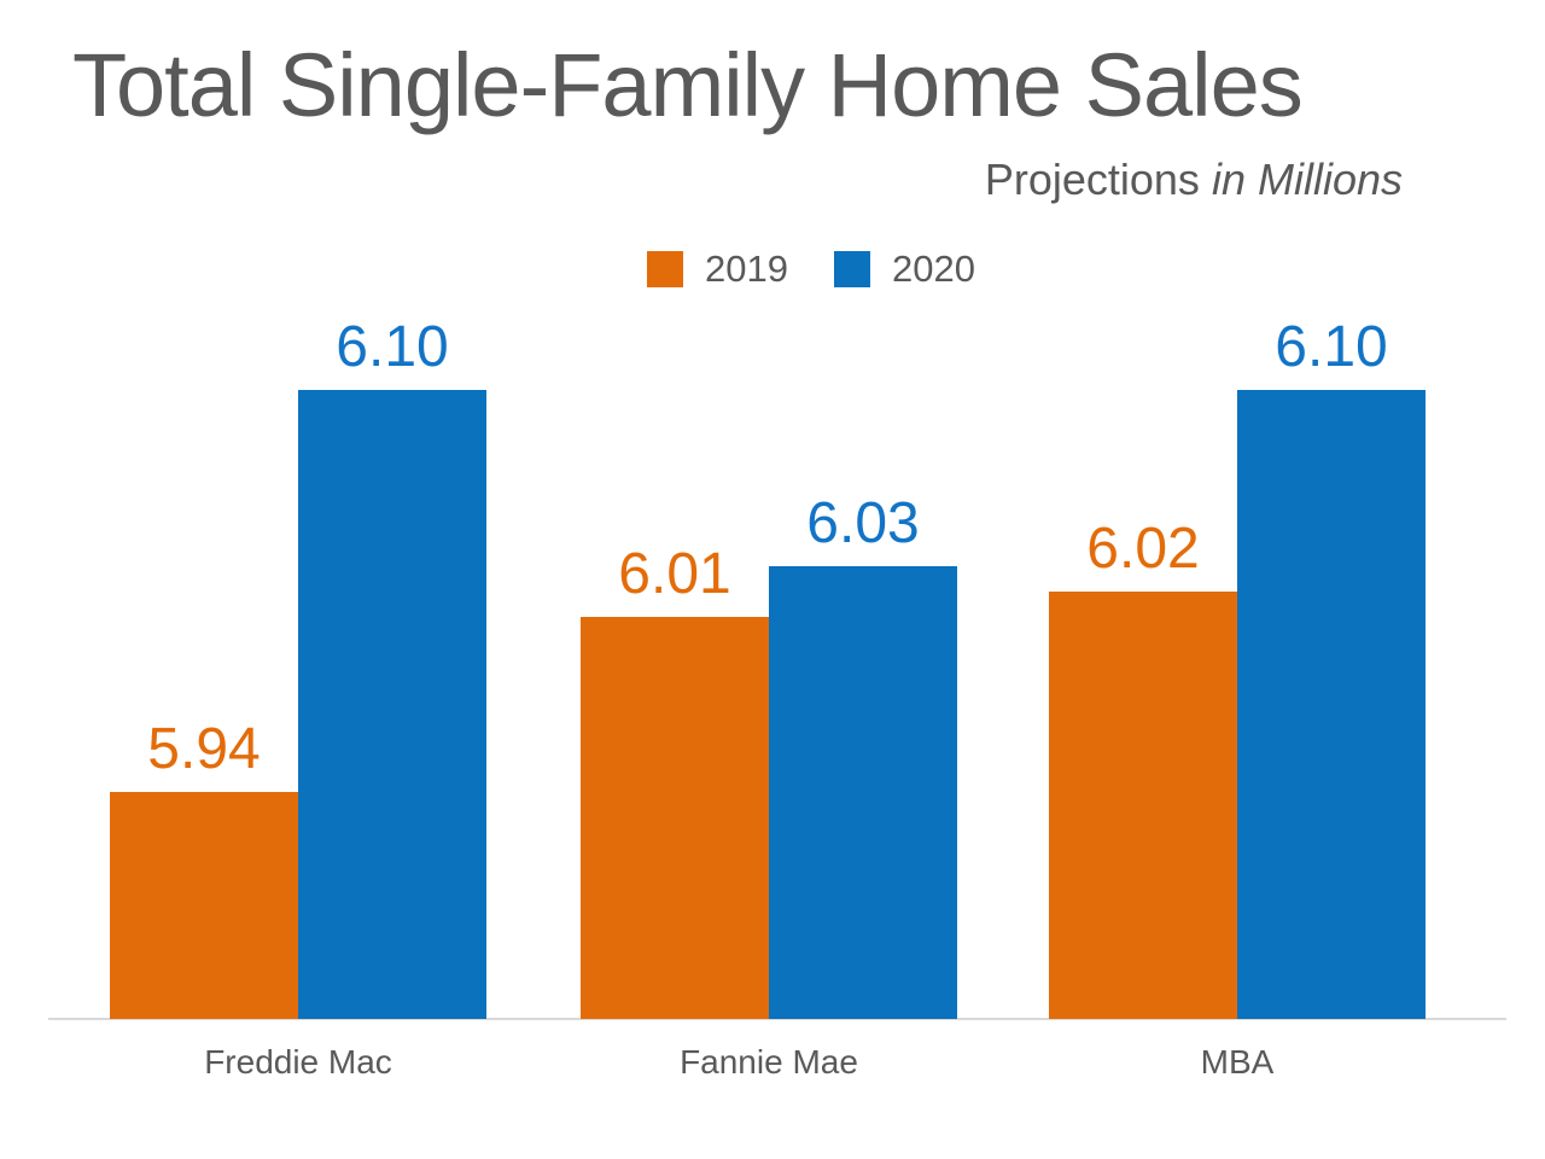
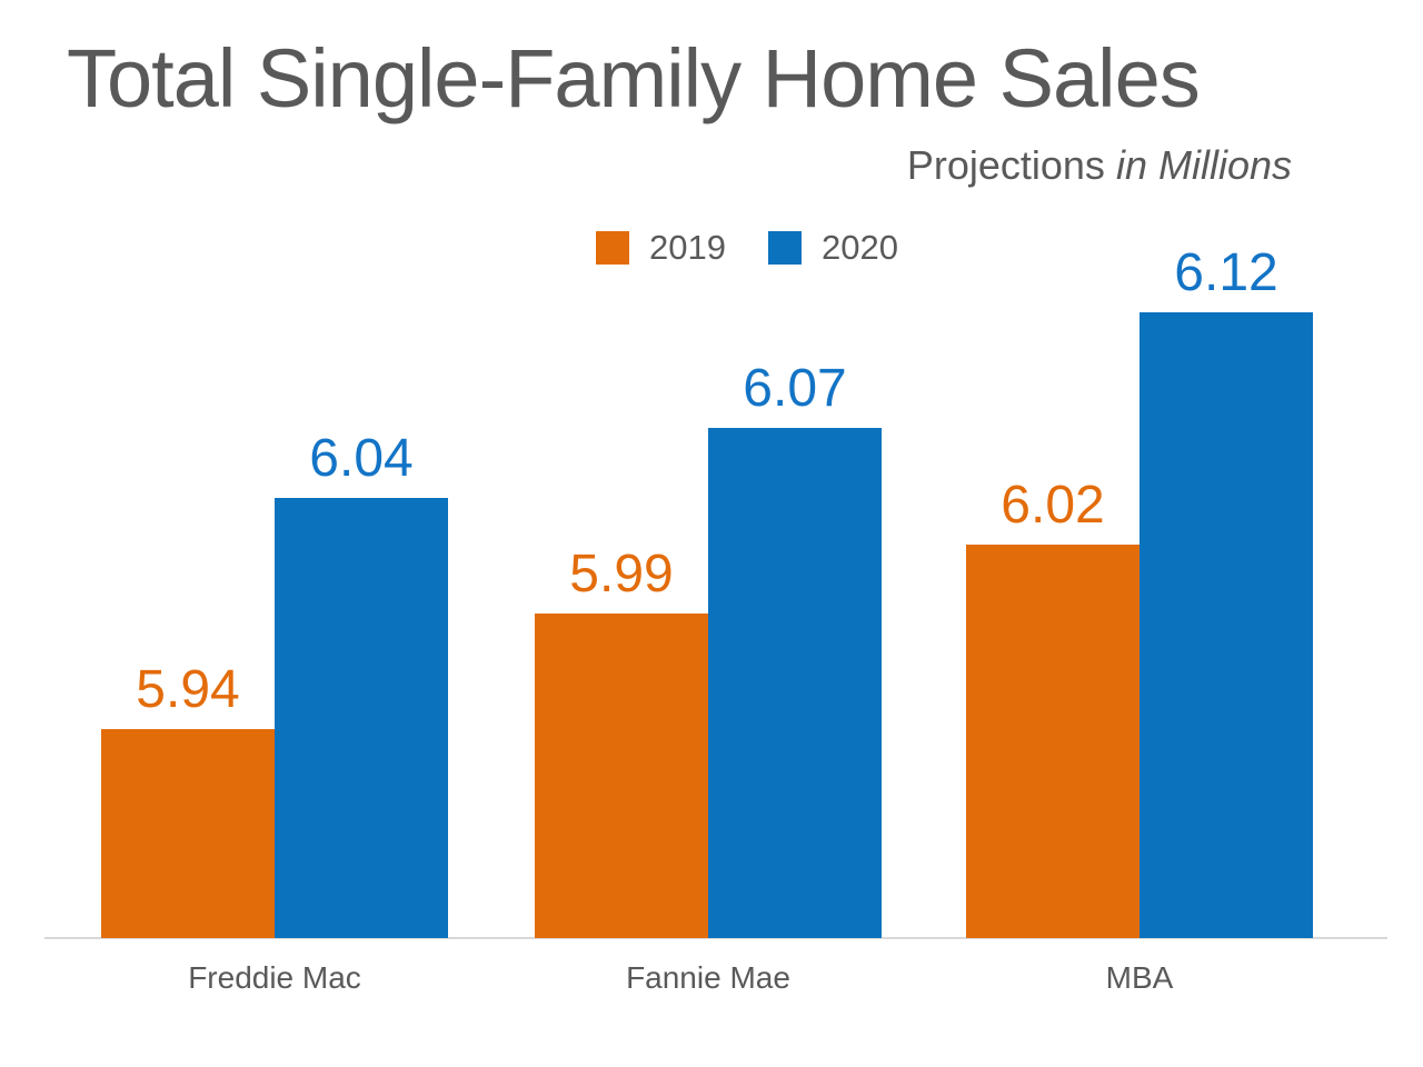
2020/Freddie Mac: 6.10 -> 6.04
2019/Fannie Mae: 6.01 -> 5.99
2020/Fannie Mae: 6.03 -> 6.07
2020/MBA: 6.10 -> 6.12
